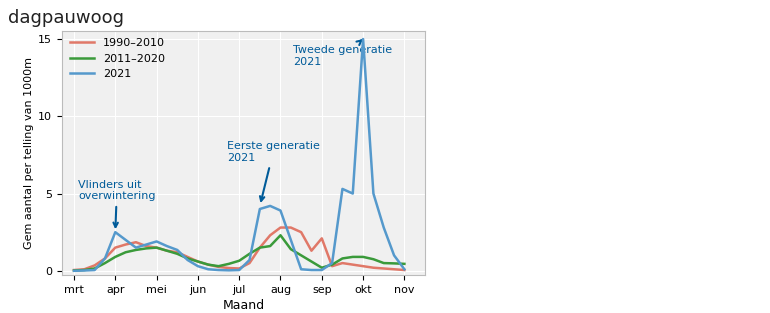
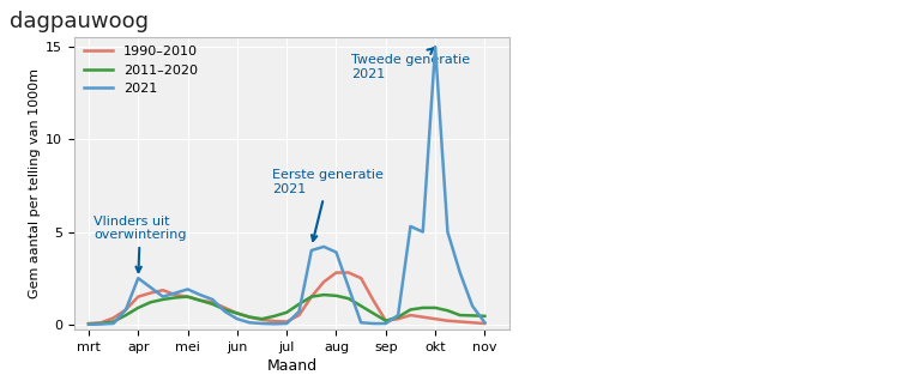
2011–2020/aug: 2.3 -> 1.6
1990–2010/sep: 2.1 -> 0.2
